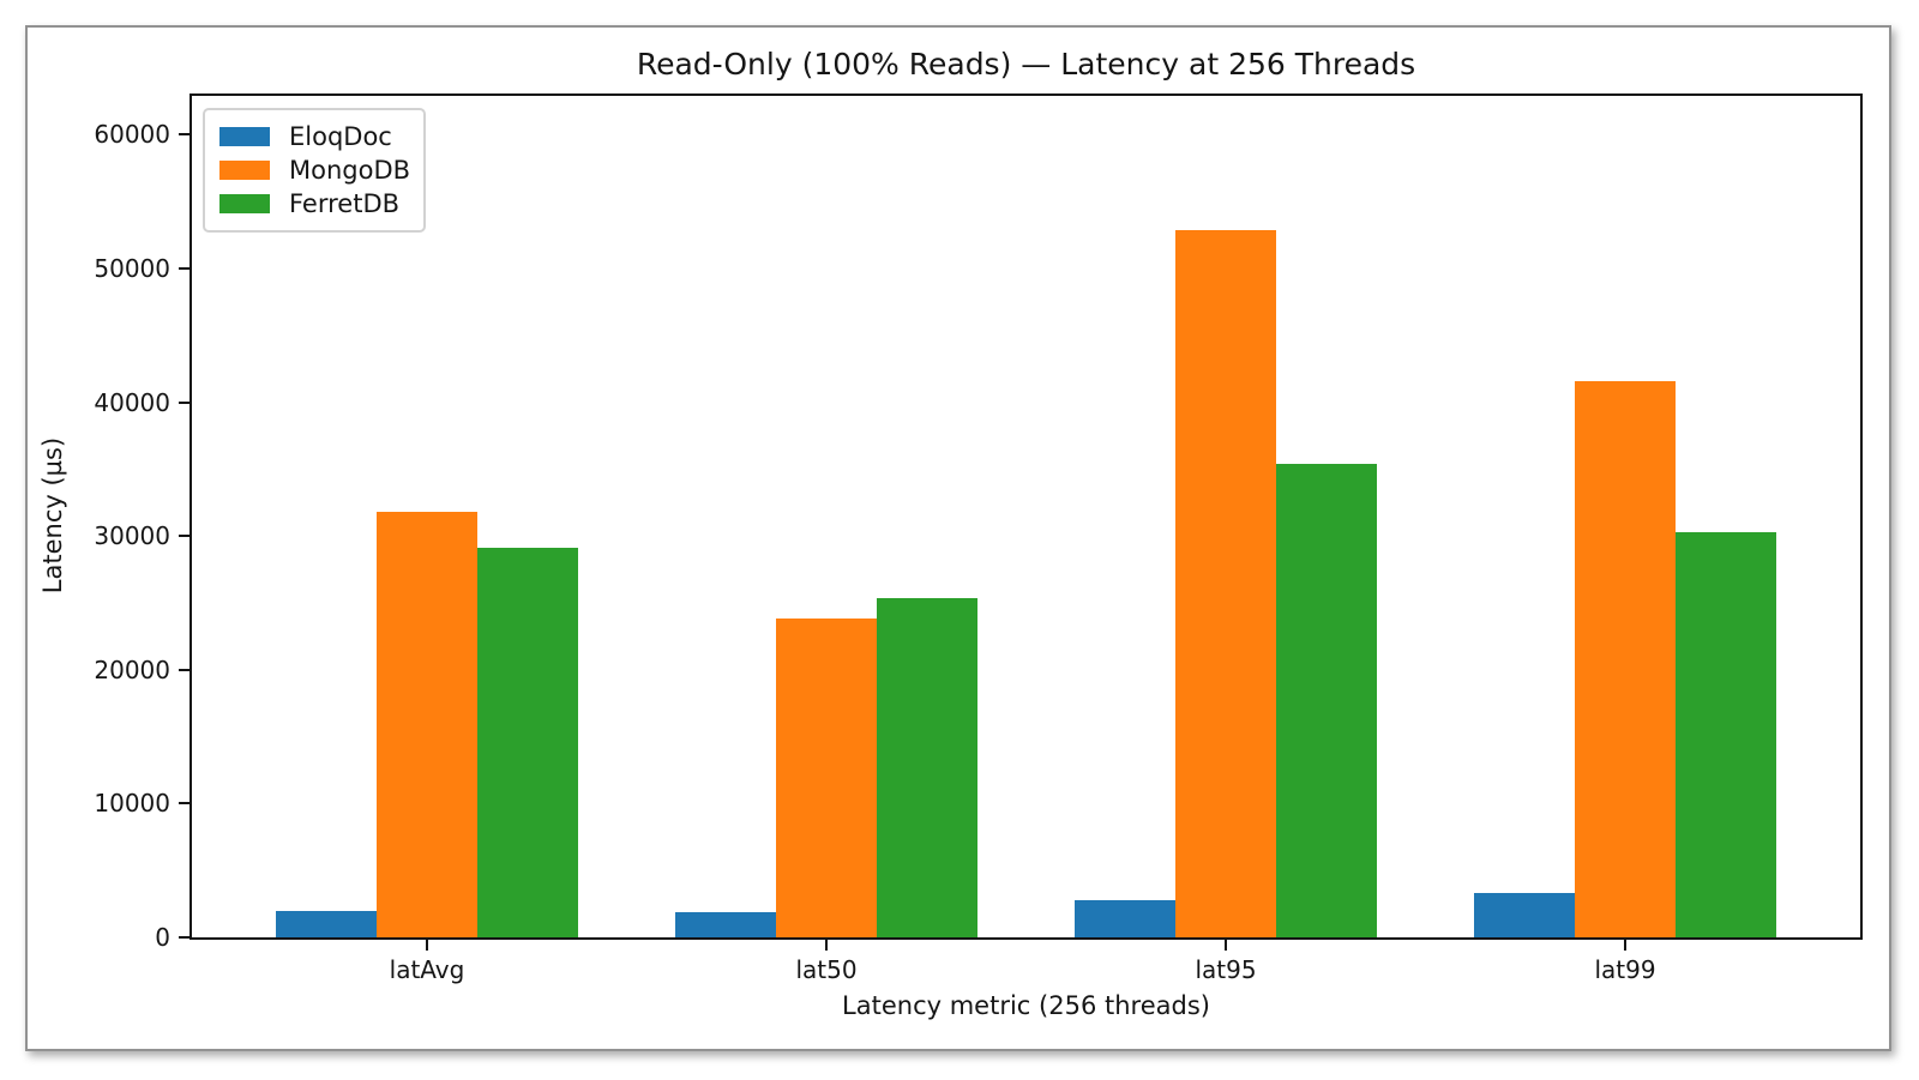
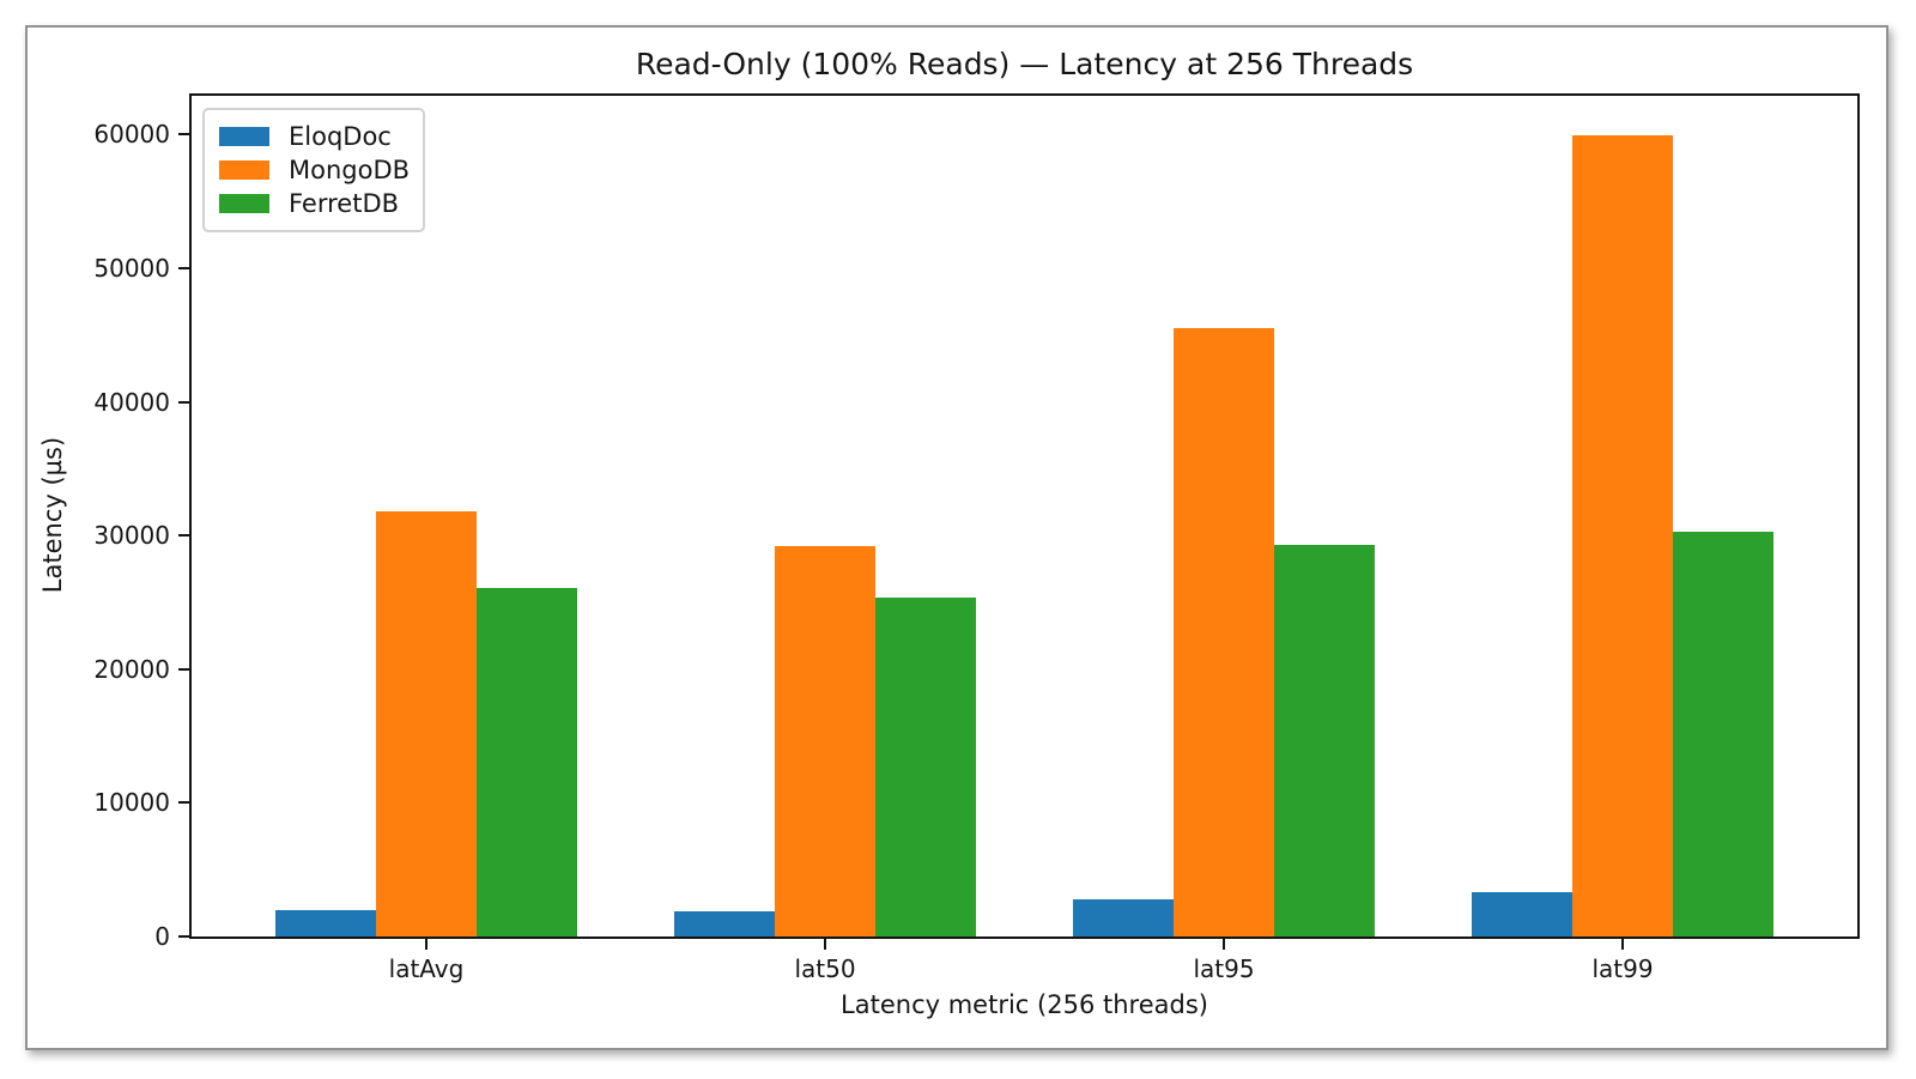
FerretDB/latAvg: 29100 -> 26100
MongoDB/lat50: 23800 -> 29200
MongoDB/lat95: 52900 -> 45500
FerretDB/lat95: 35400 -> 29300
MongoDB/lat99: 41600 -> 59900
